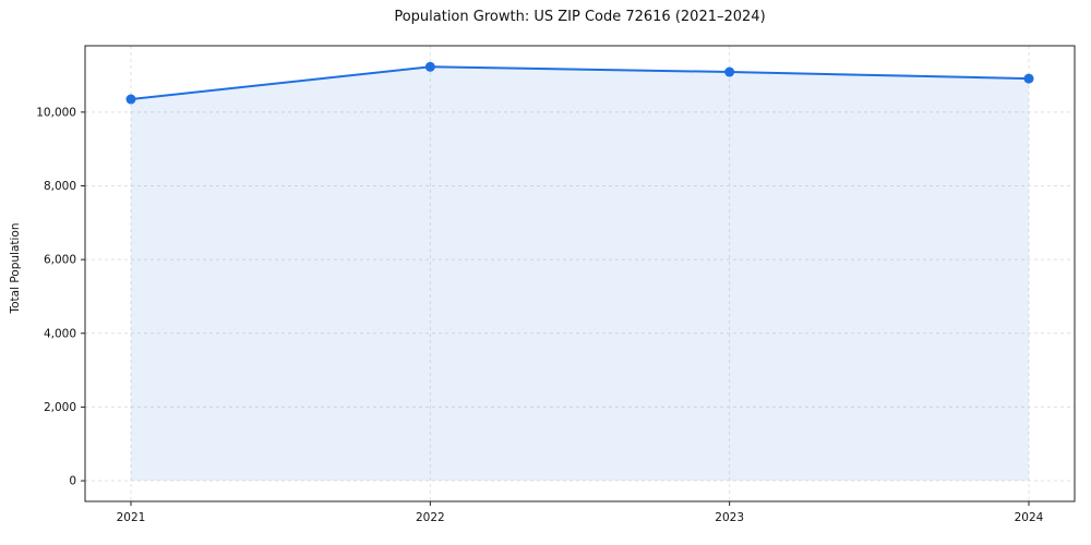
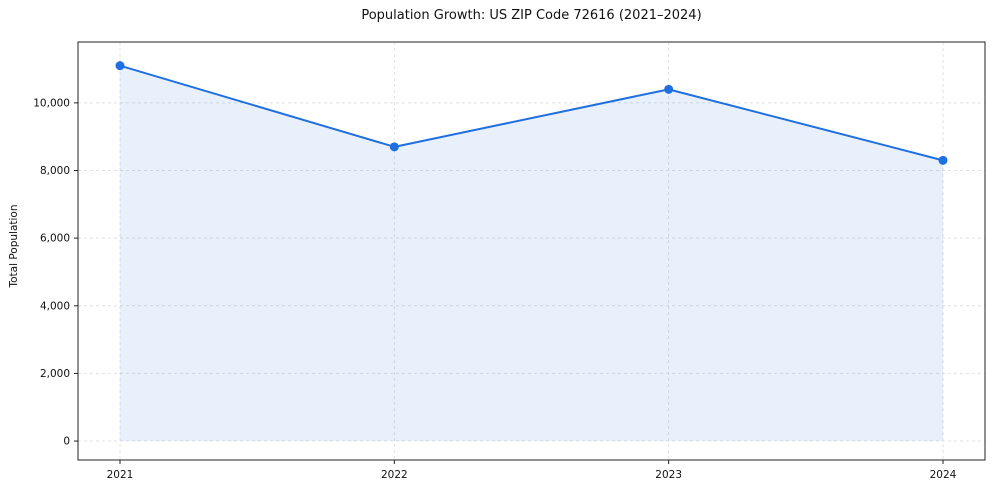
2021: 10400 -> 11100
2022: 11200 -> 8700
2023: 11100 -> 10400
2024: 10900 -> 8300
